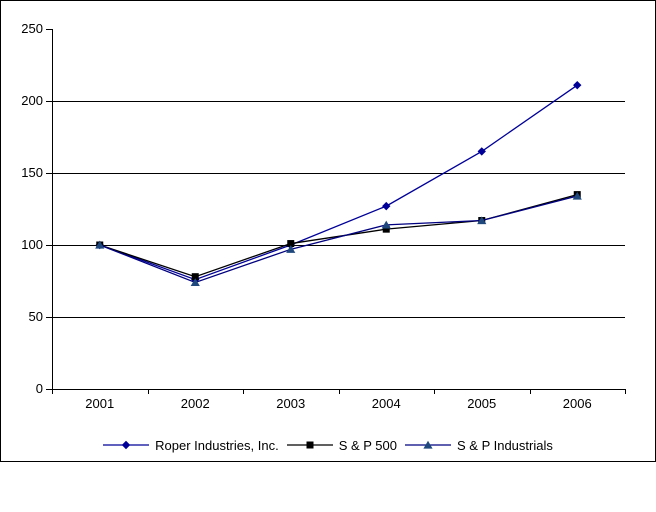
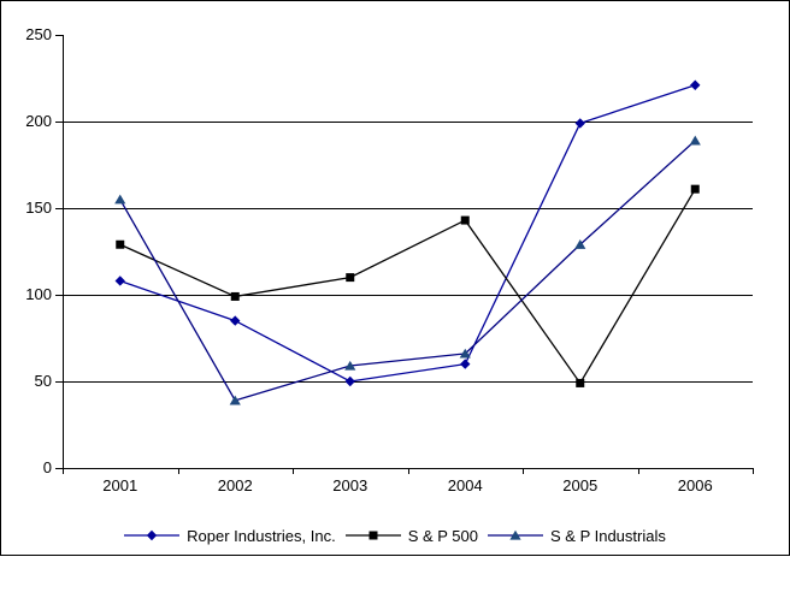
Roper Industries, Inc./2001: 100 -> 108
S & P 500/2001: 100 -> 129
S & P Industrials/2001: 100 -> 155
Roper Industries, Inc./2002: 76 -> 85
S & P 500/2002: 78 -> 99
S & P Industrials/2002: 74 -> 39
Roper Industries, Inc./2003: 100 -> 50
S & P 500/2003: 101 -> 110
S & P Industrials/2003: 97 -> 59
Roper Industries, Inc./2004: 127 -> 60
S & P 500/2004: 111 -> 143
S & P Industrials/2004: 114 -> 66
Roper Industries, Inc./2005: 165 -> 199
S & P 500/2005: 117 -> 49
S & P Industrials/2005: 117 -> 129
Roper Industries, Inc./2006: 211 -> 221
S & P 500/2006: 135 -> 161
S & P Industrials/2006: 134 -> 189
